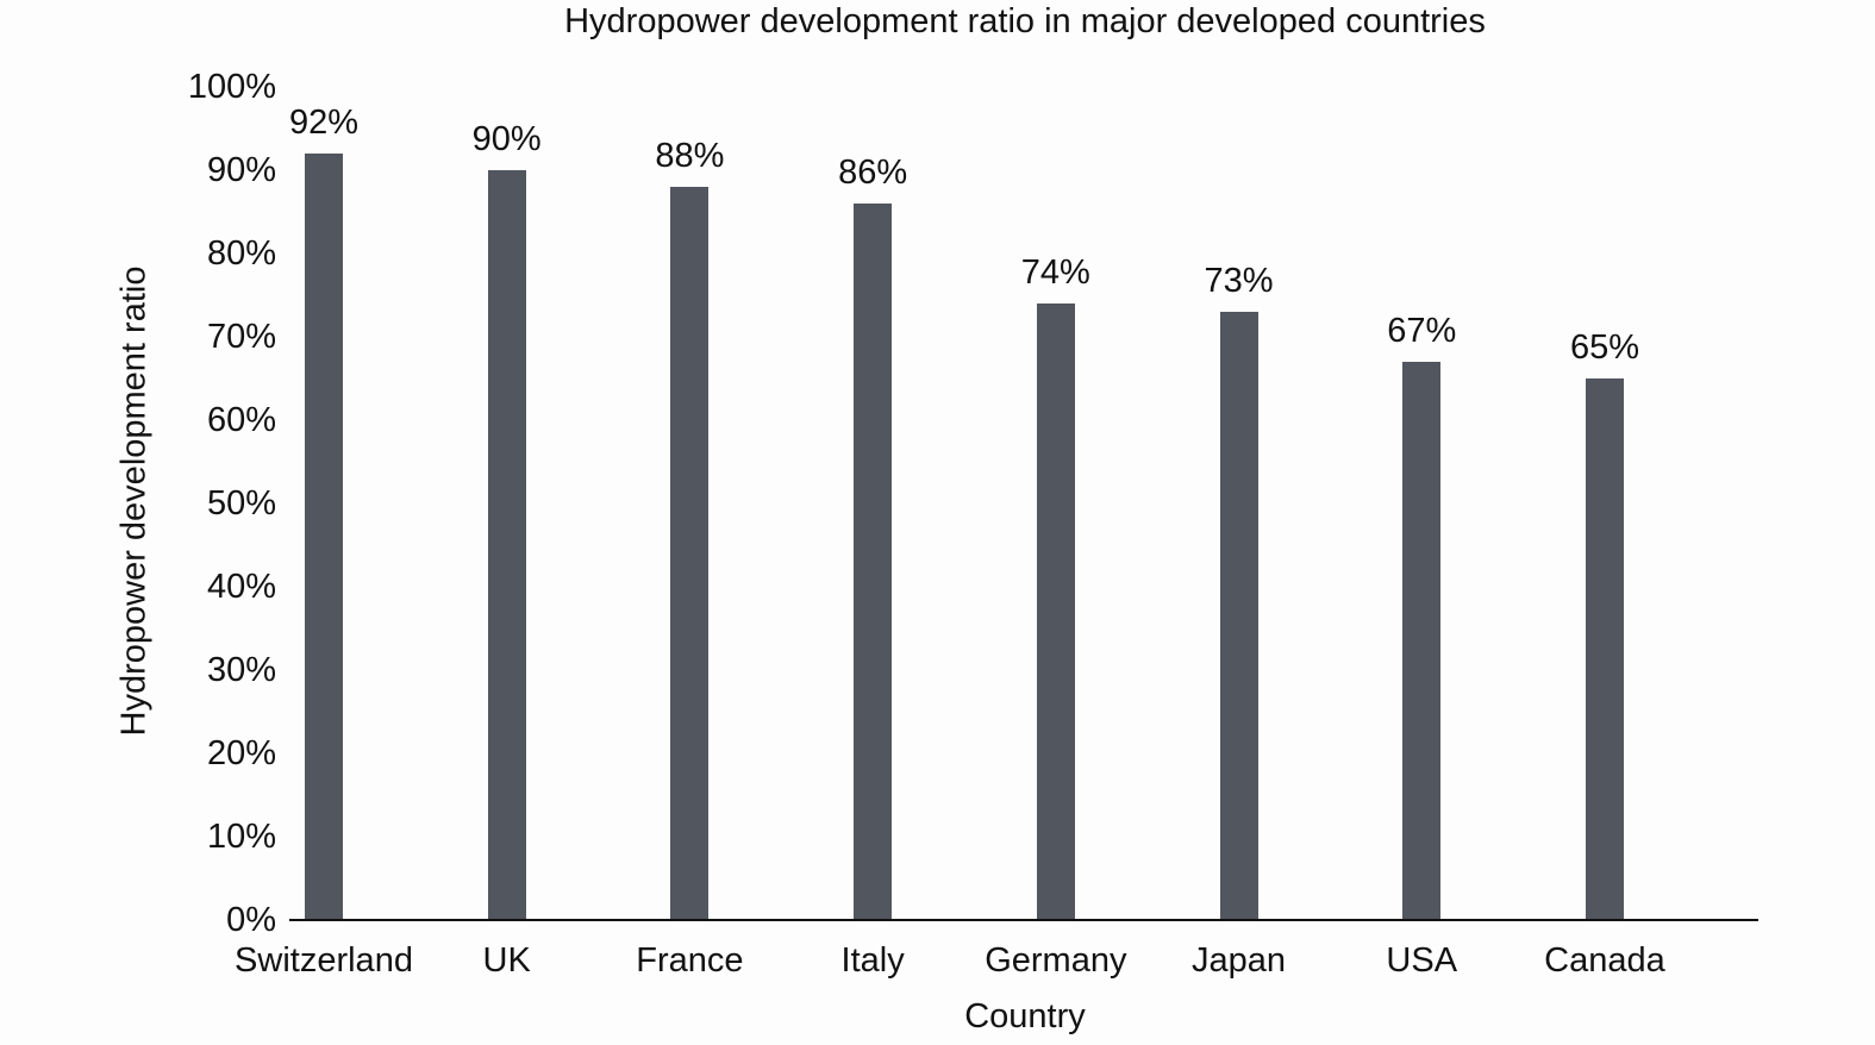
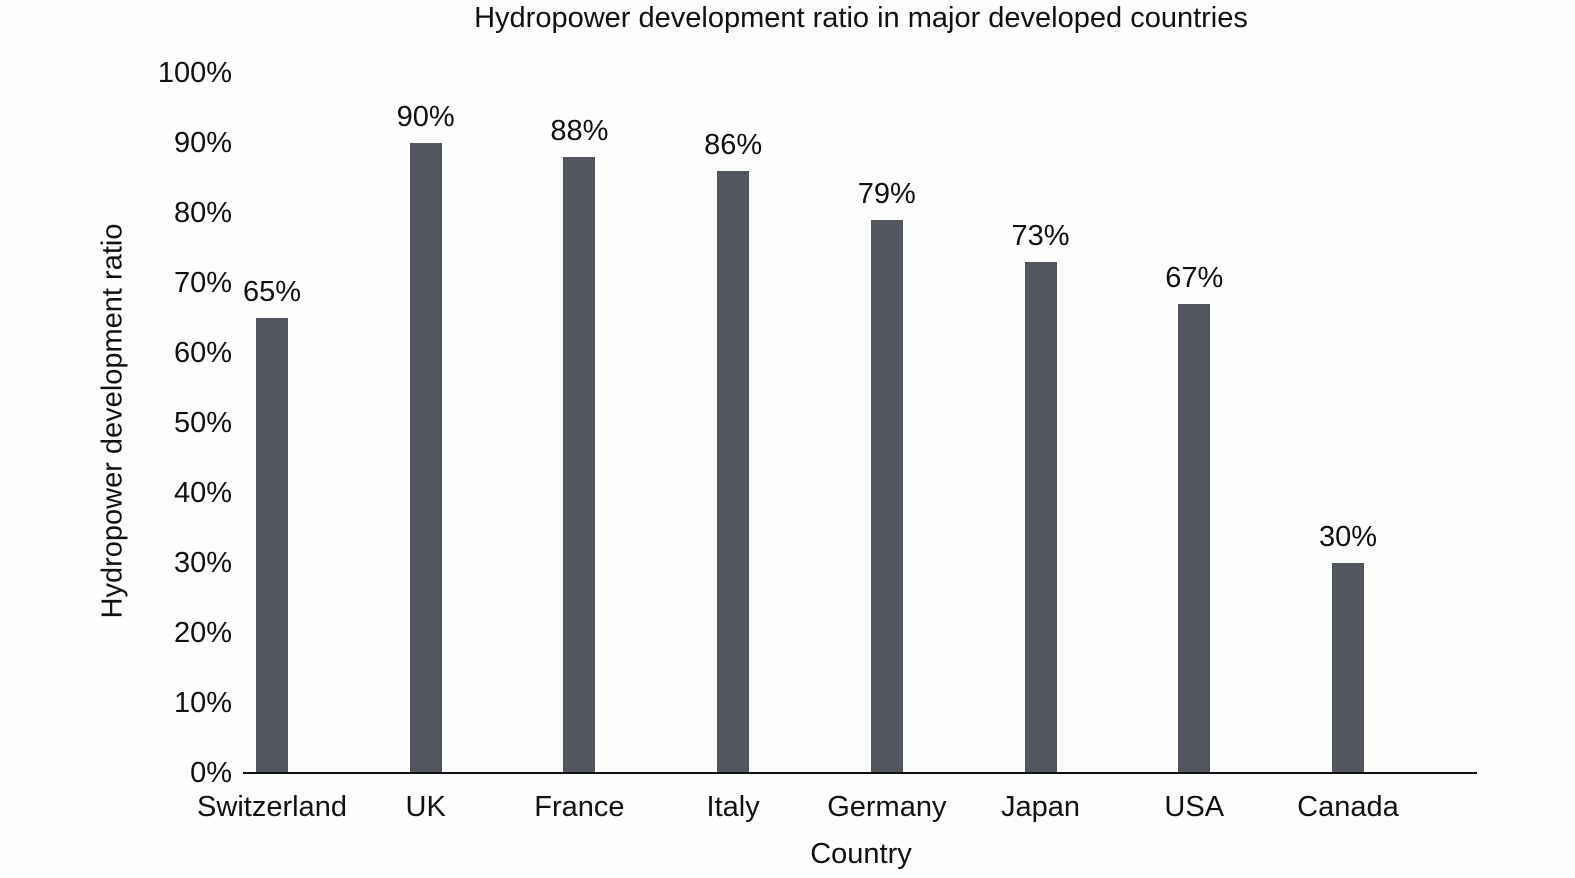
Switzerland: 92% -> 65%
Germany: 74% -> 79%
Canada: 65% -> 30%
